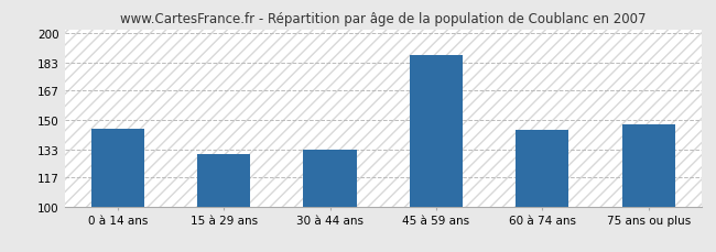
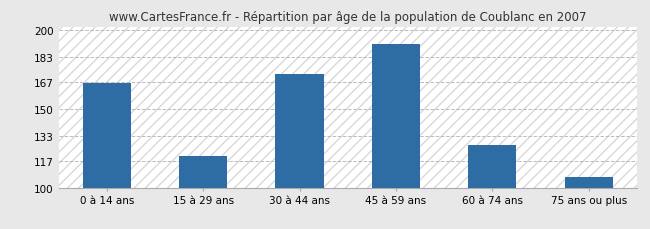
0 à 14 ans: 145 -> 166
15 à 29 ans: 130 -> 120
30 à 44 ans: 133 -> 172
45 à 59 ans: 187 -> 191
60 à 74 ans: 144 -> 127
75 ans ou plus: 147 -> 107
